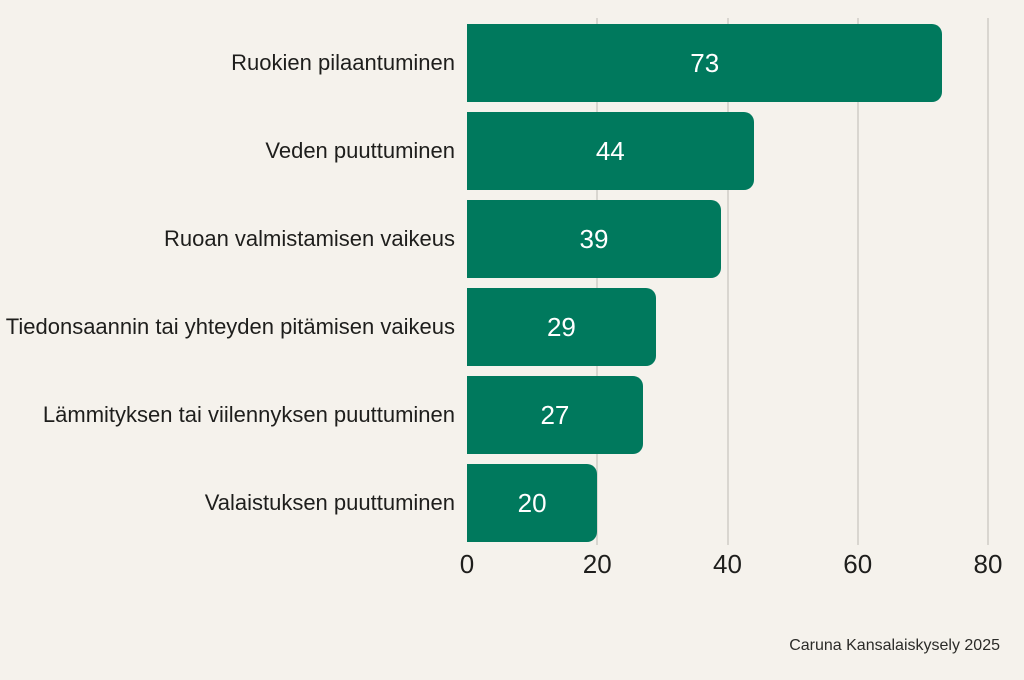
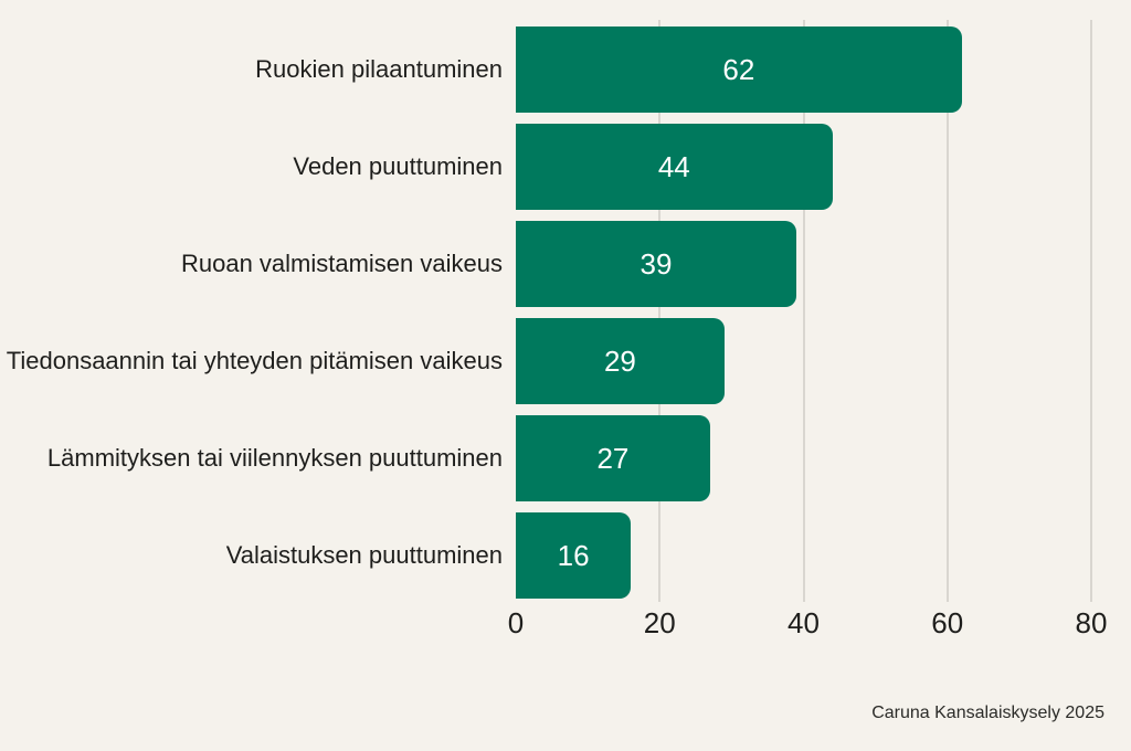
Ruokien pilaantuminen: 73 -> 62
Valaistuksen puuttuminen: 20 -> 16
